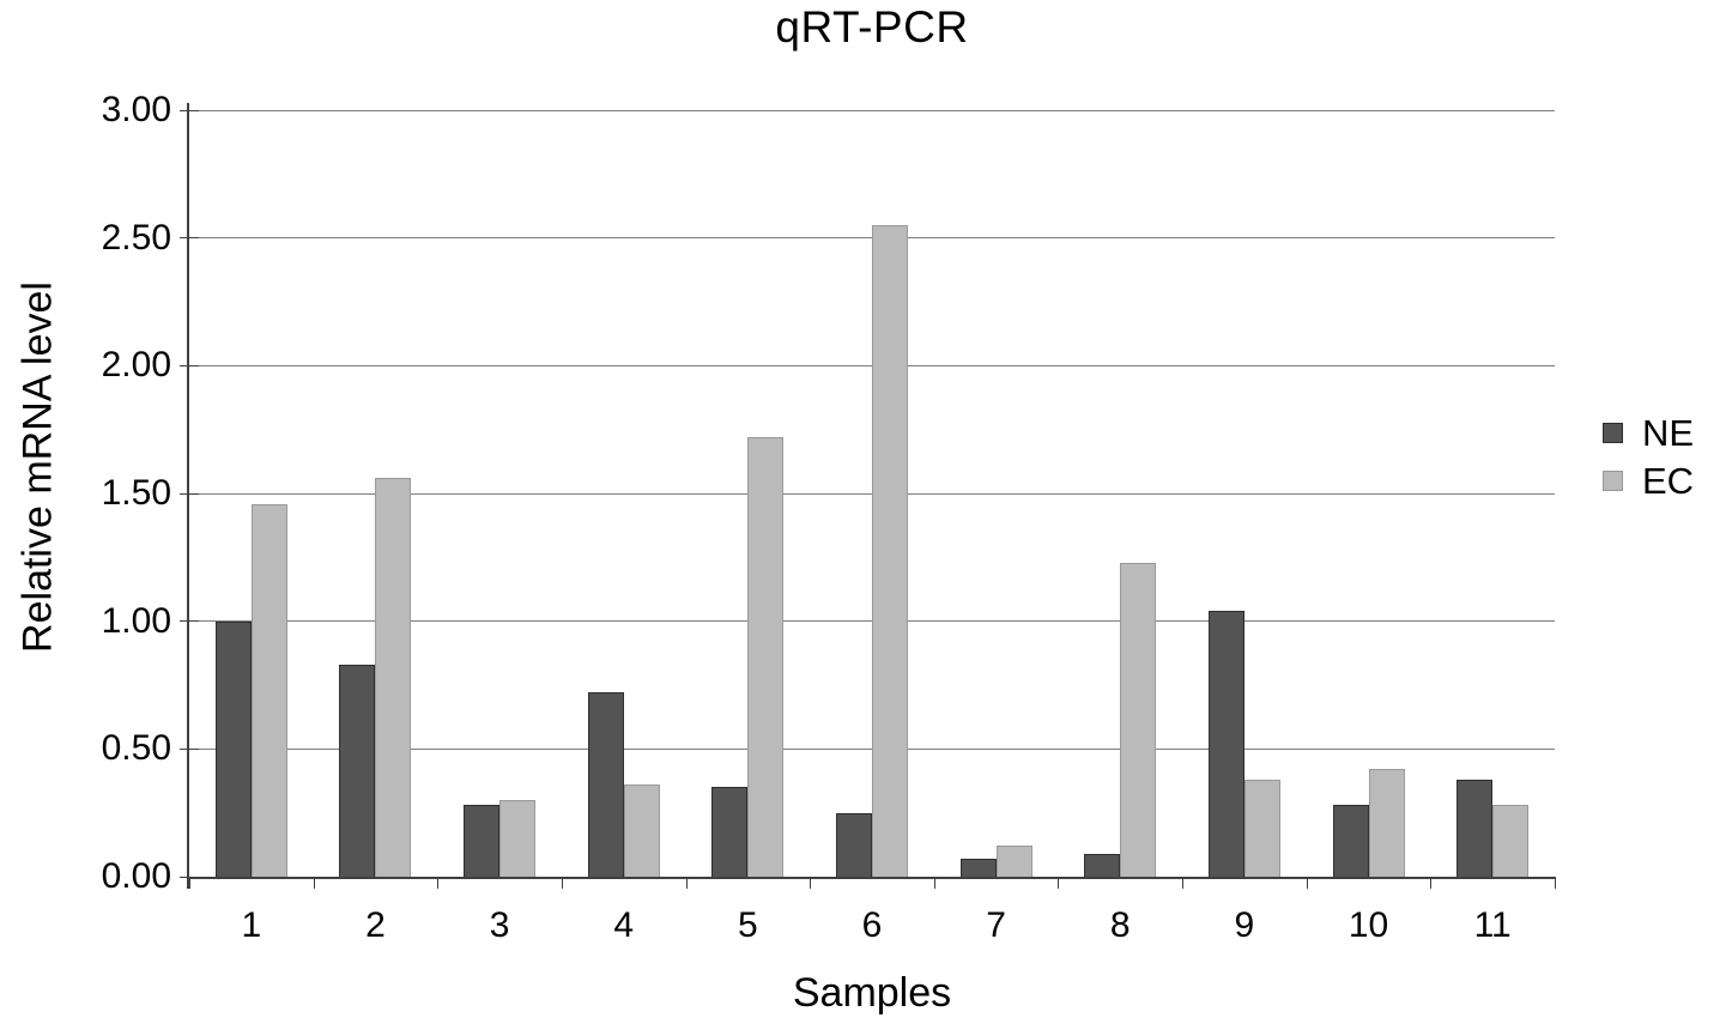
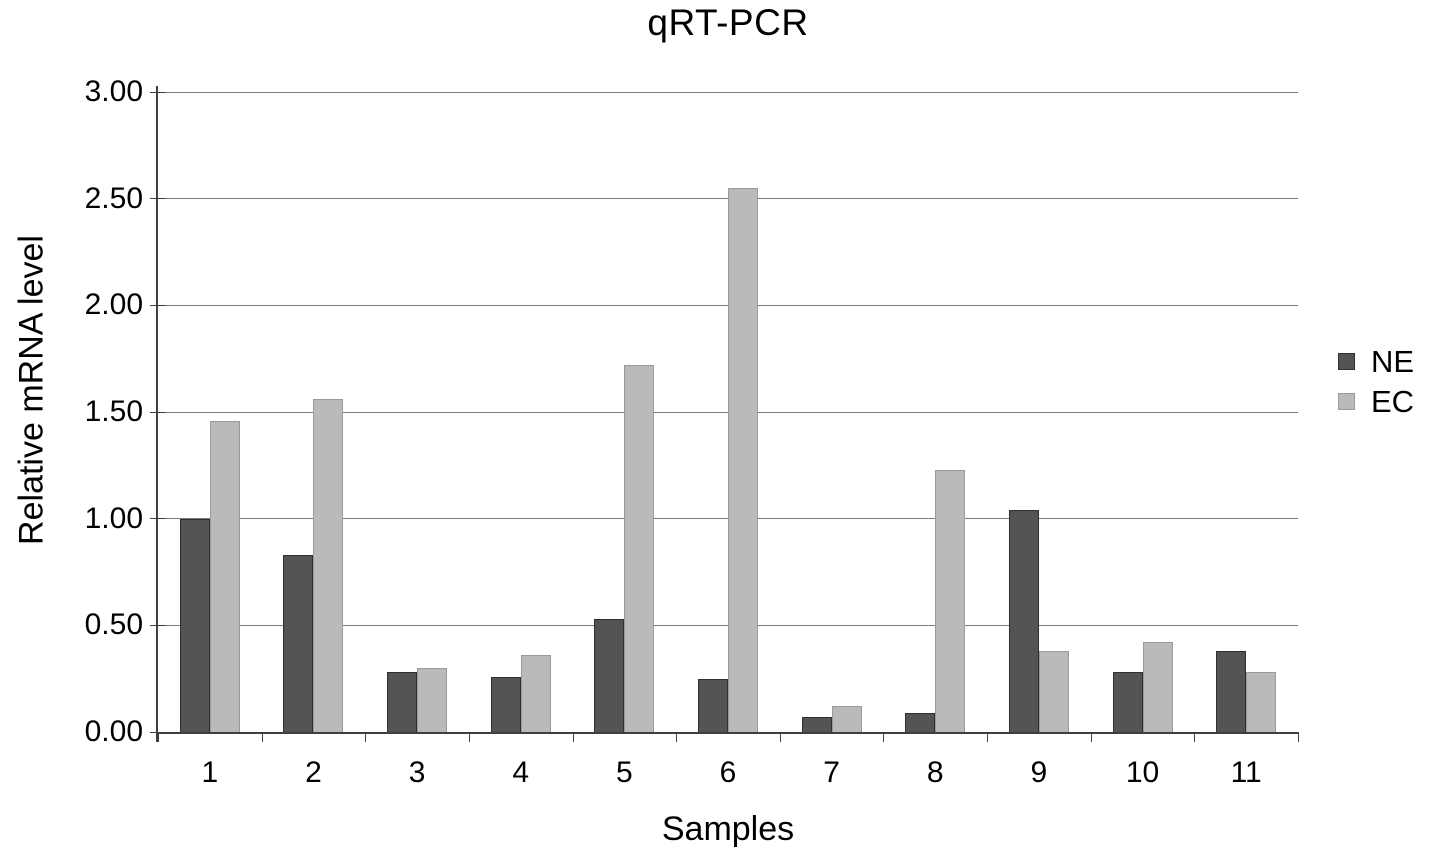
NE/4: 0.72 -> 0.26
NE/5: 0.35 -> 0.53
